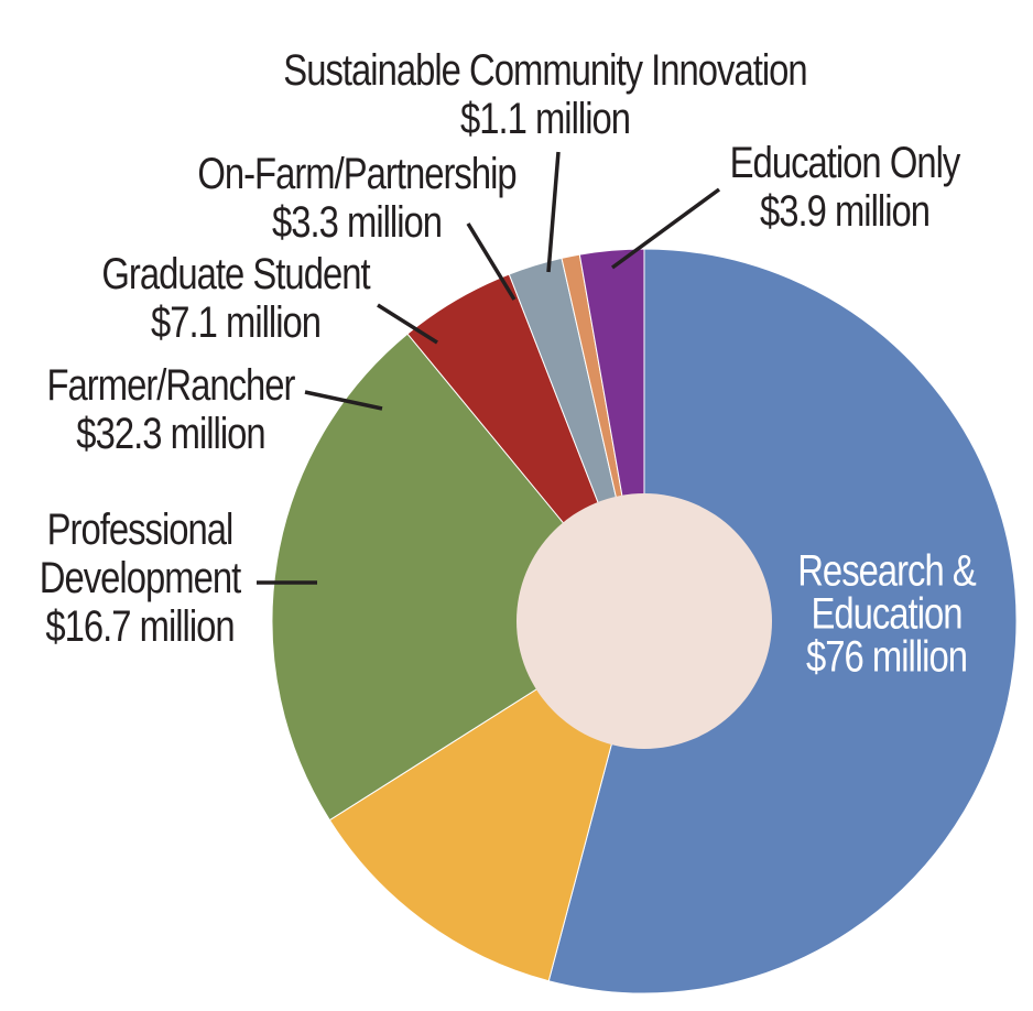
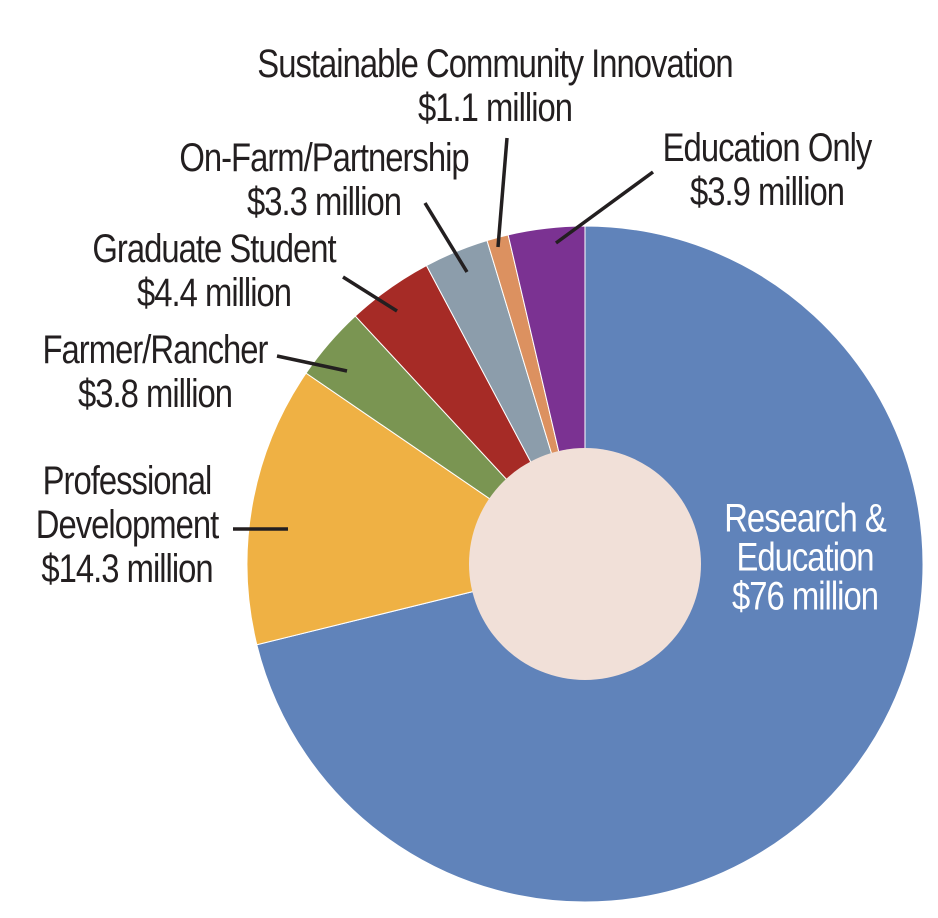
Professional Development: $16.7 -> $14.3
Farmer/Rancher: $32.3 -> $3.8
Graduate Student: $7.1 -> $4.4
